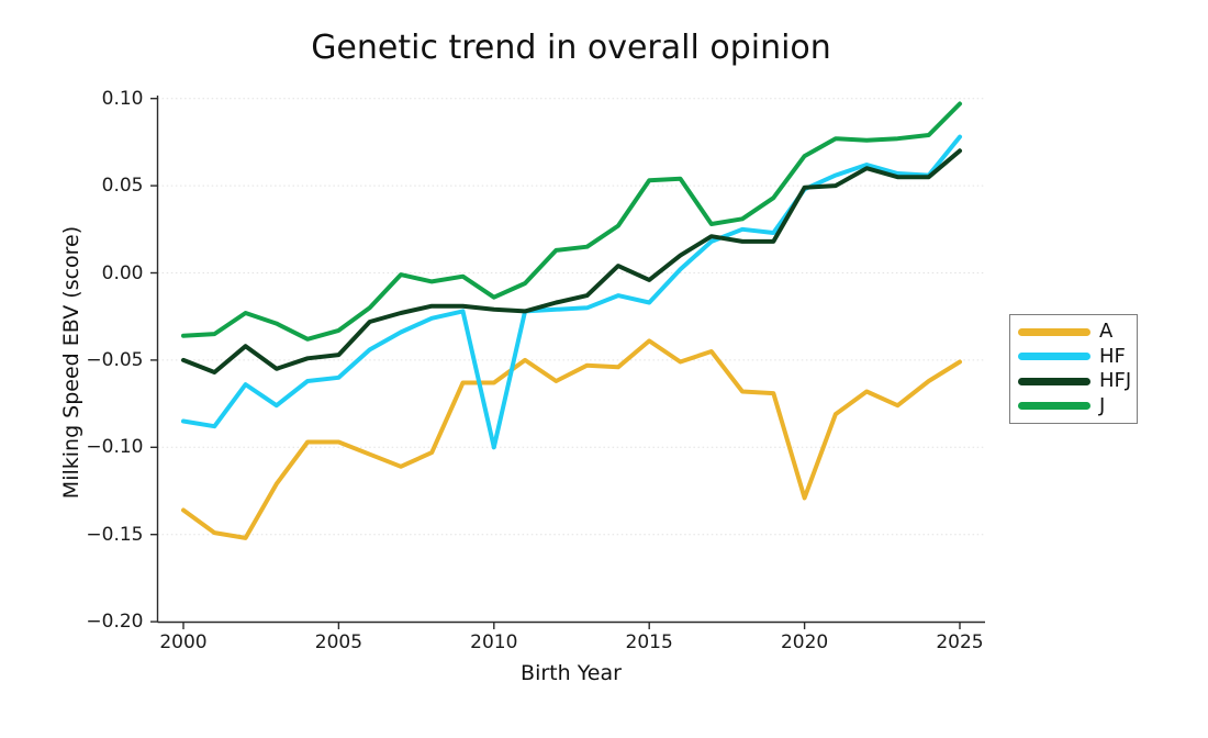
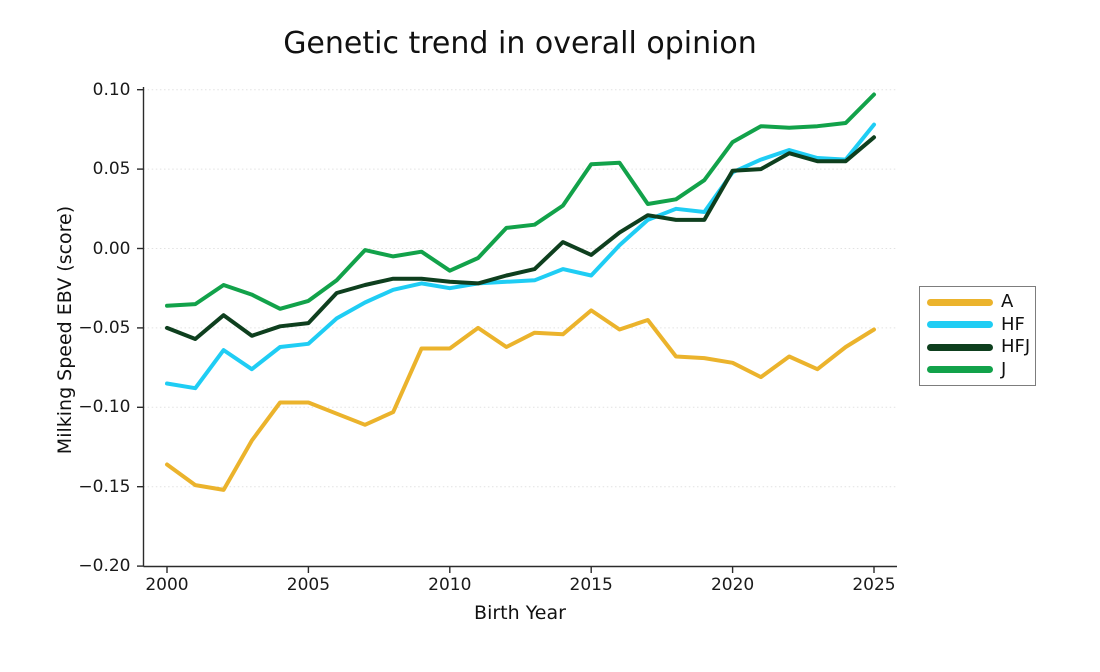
HF/2010: -0.100 -> -0.025
A/2020: -0.129 -> -0.072
